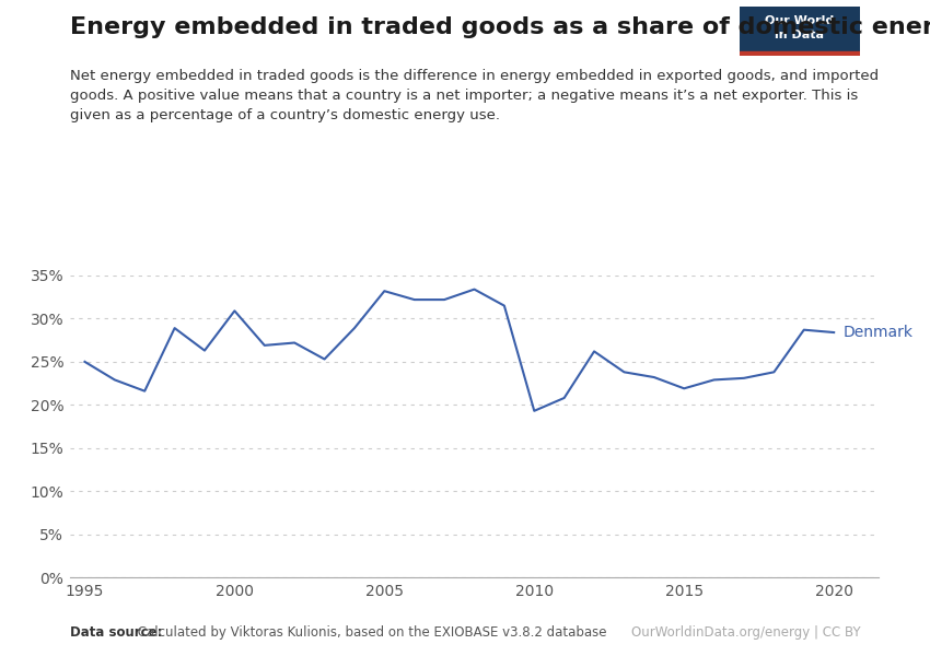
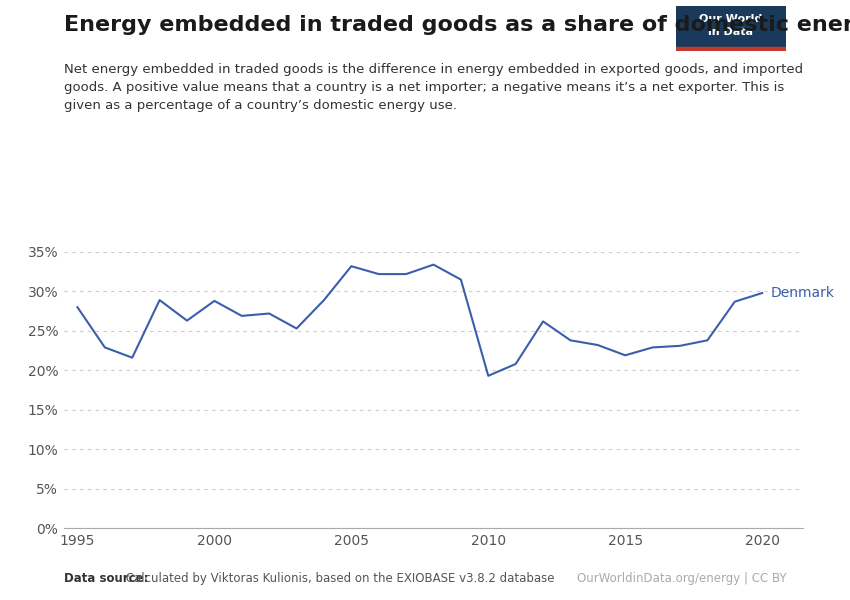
1995: 25.0% -> 28.0%
2000: 30.9% -> 28.8%
2020: 28.4% -> 29.8%
